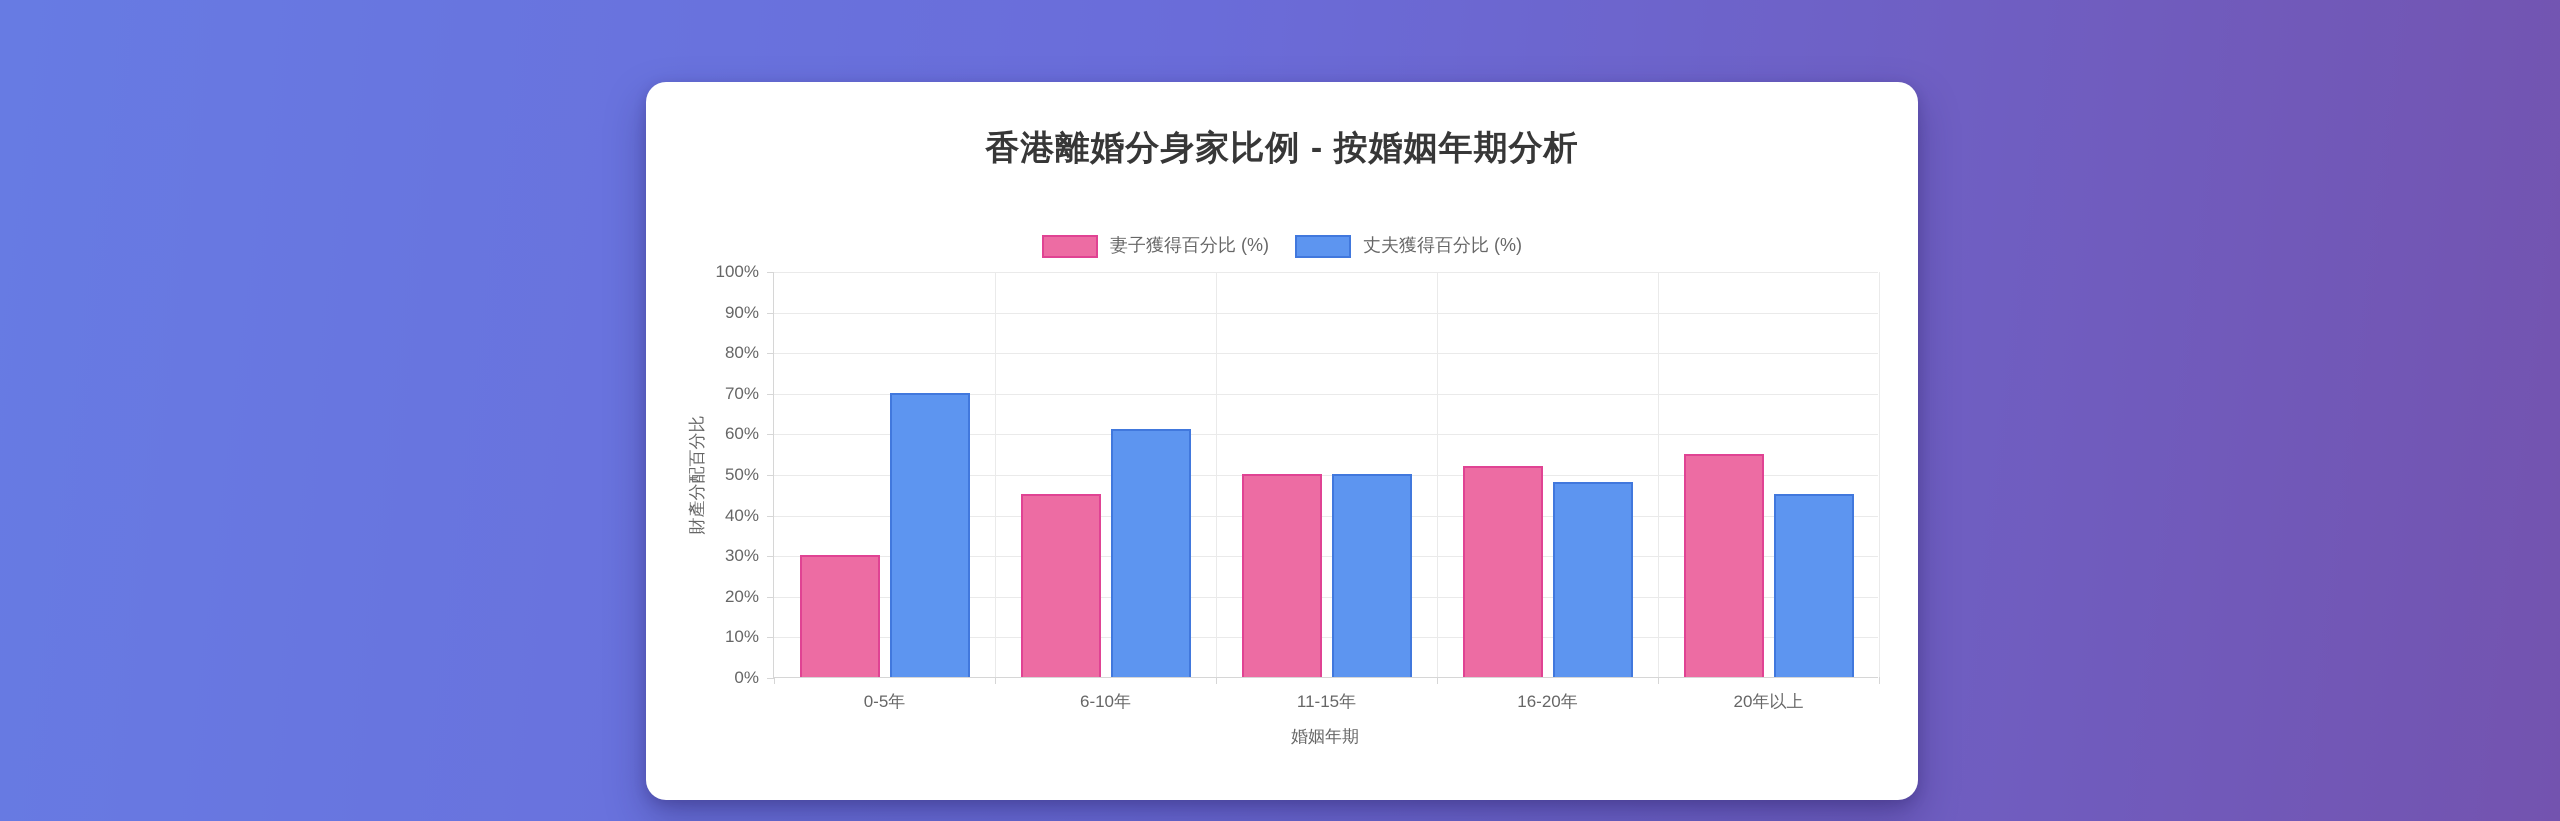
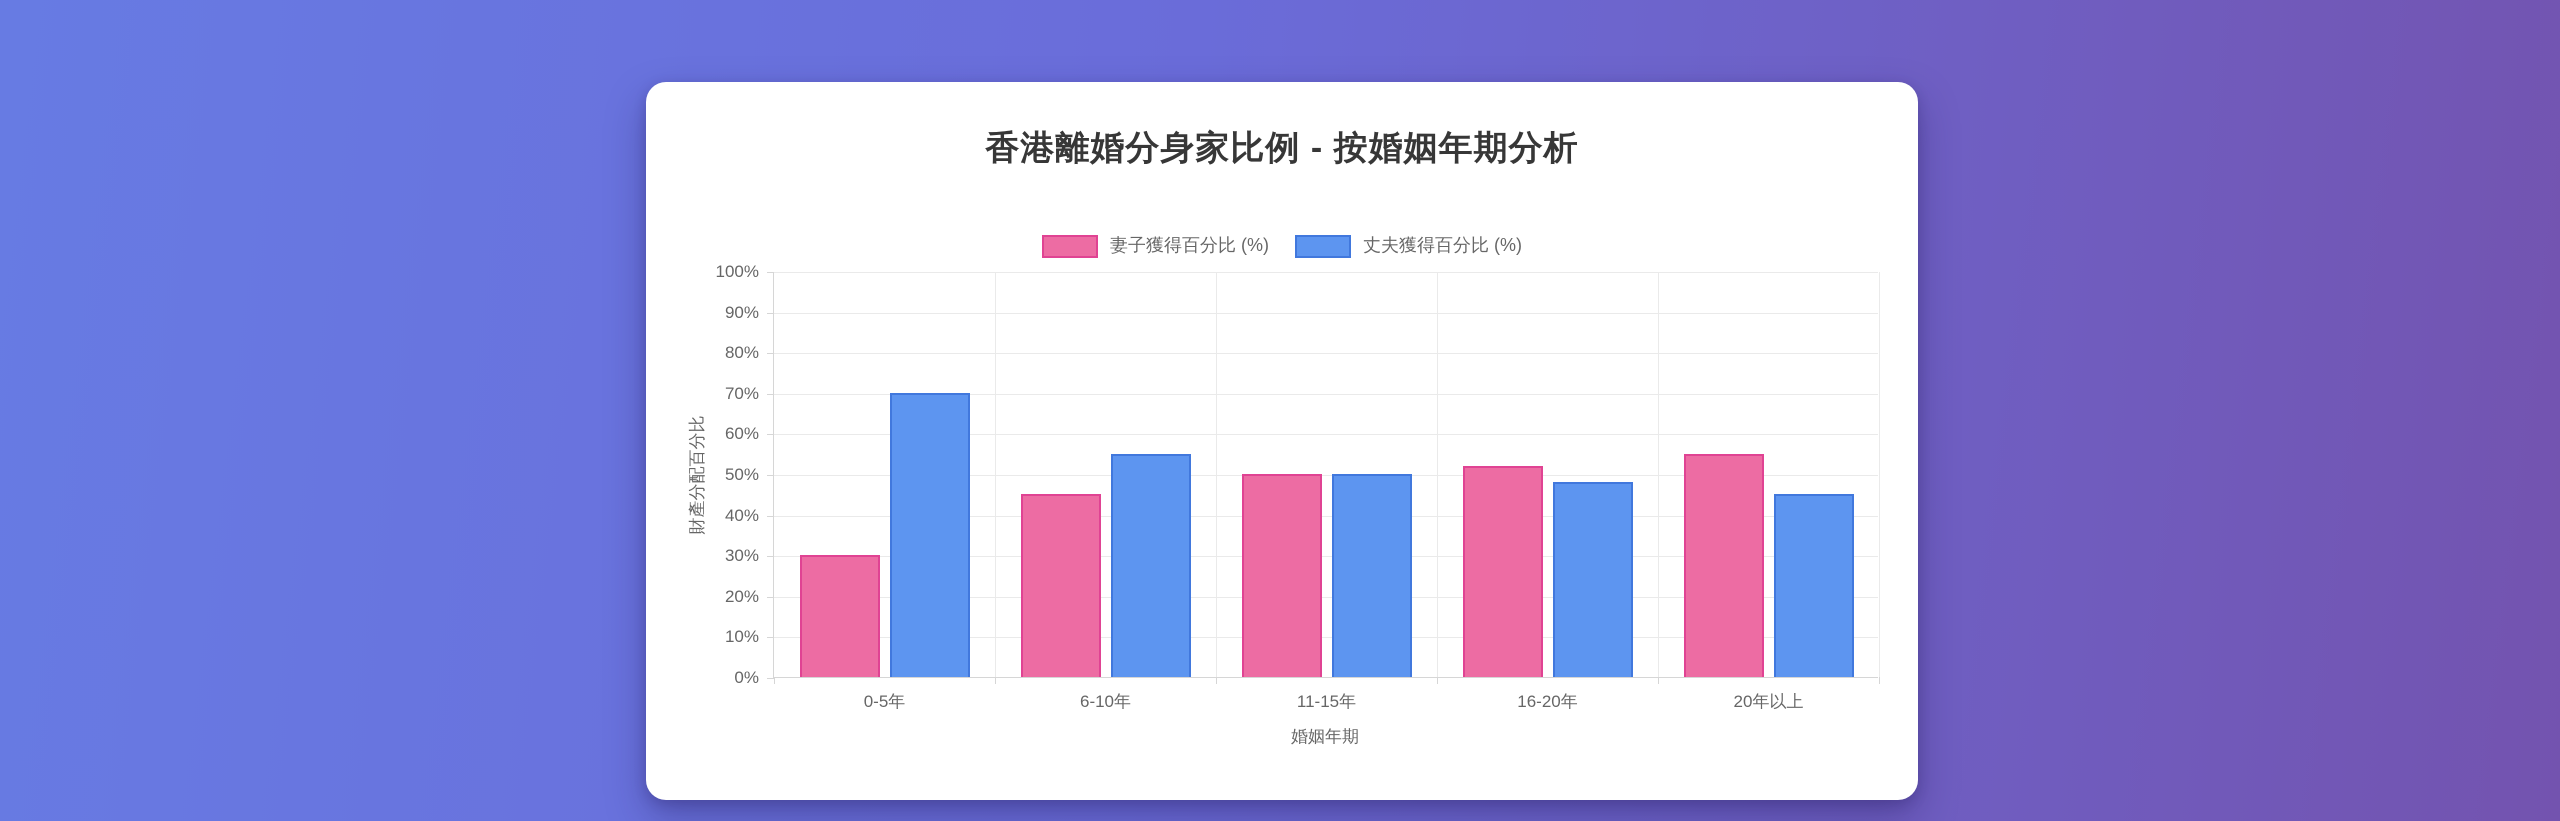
丈夫獲得百分比 (%)/6-10年: 61% -> 55%
